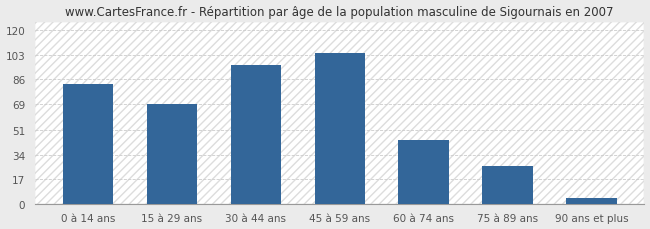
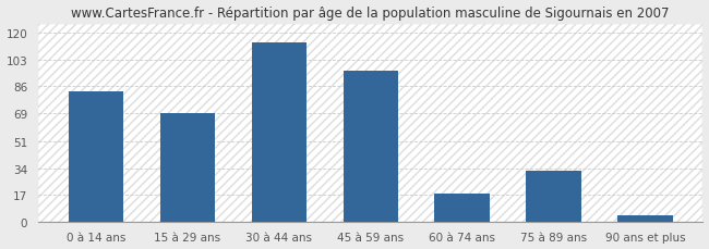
30 à 44 ans: 96 -> 114
45 à 59 ans: 104 -> 96
60 à 74 ans: 44 -> 18
75 à 89 ans: 26 -> 32
